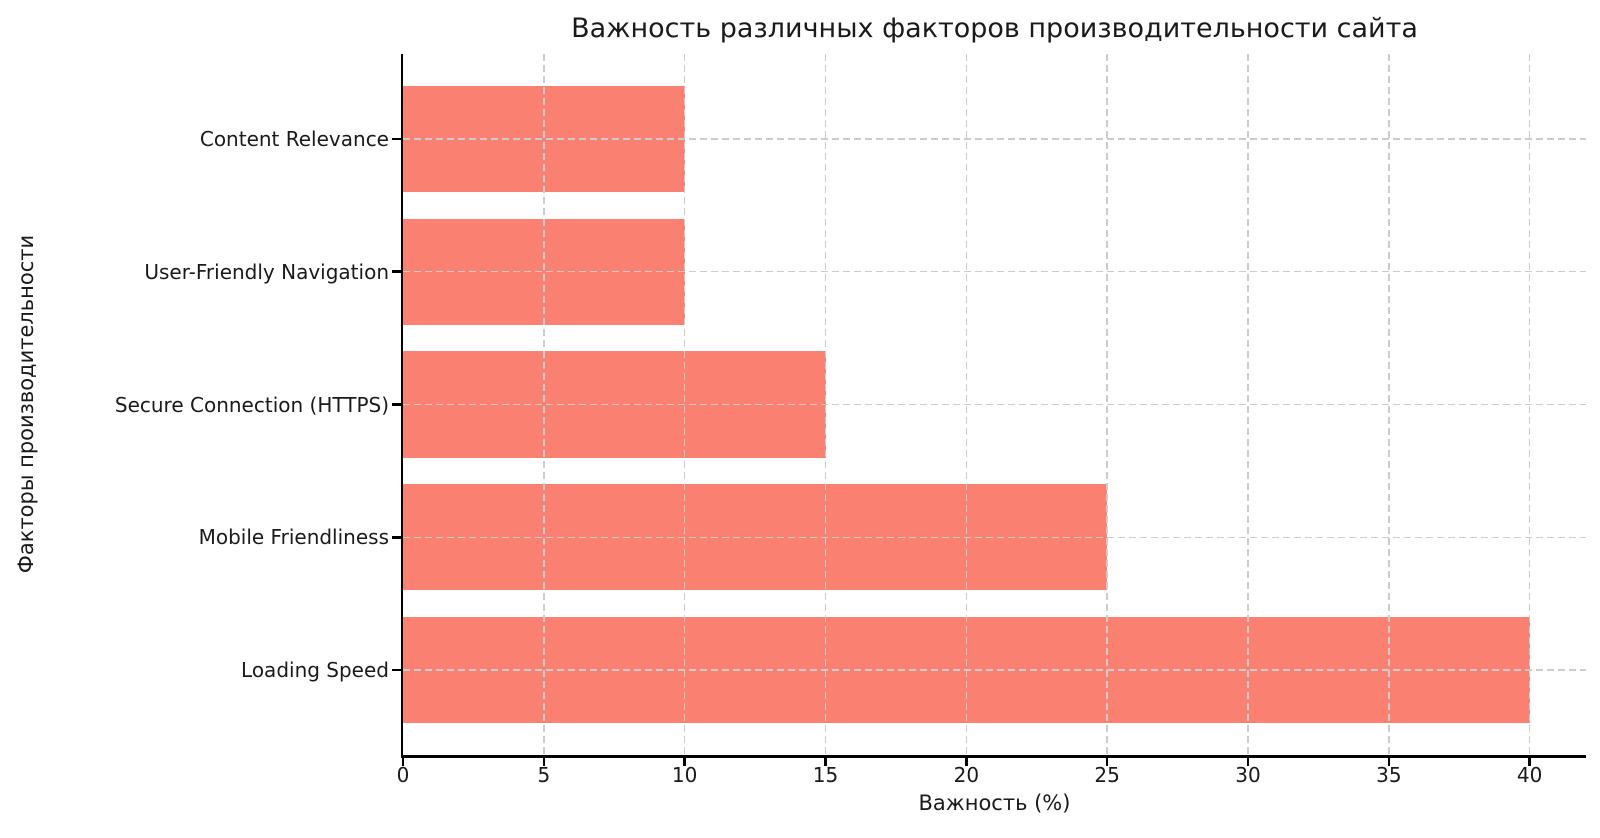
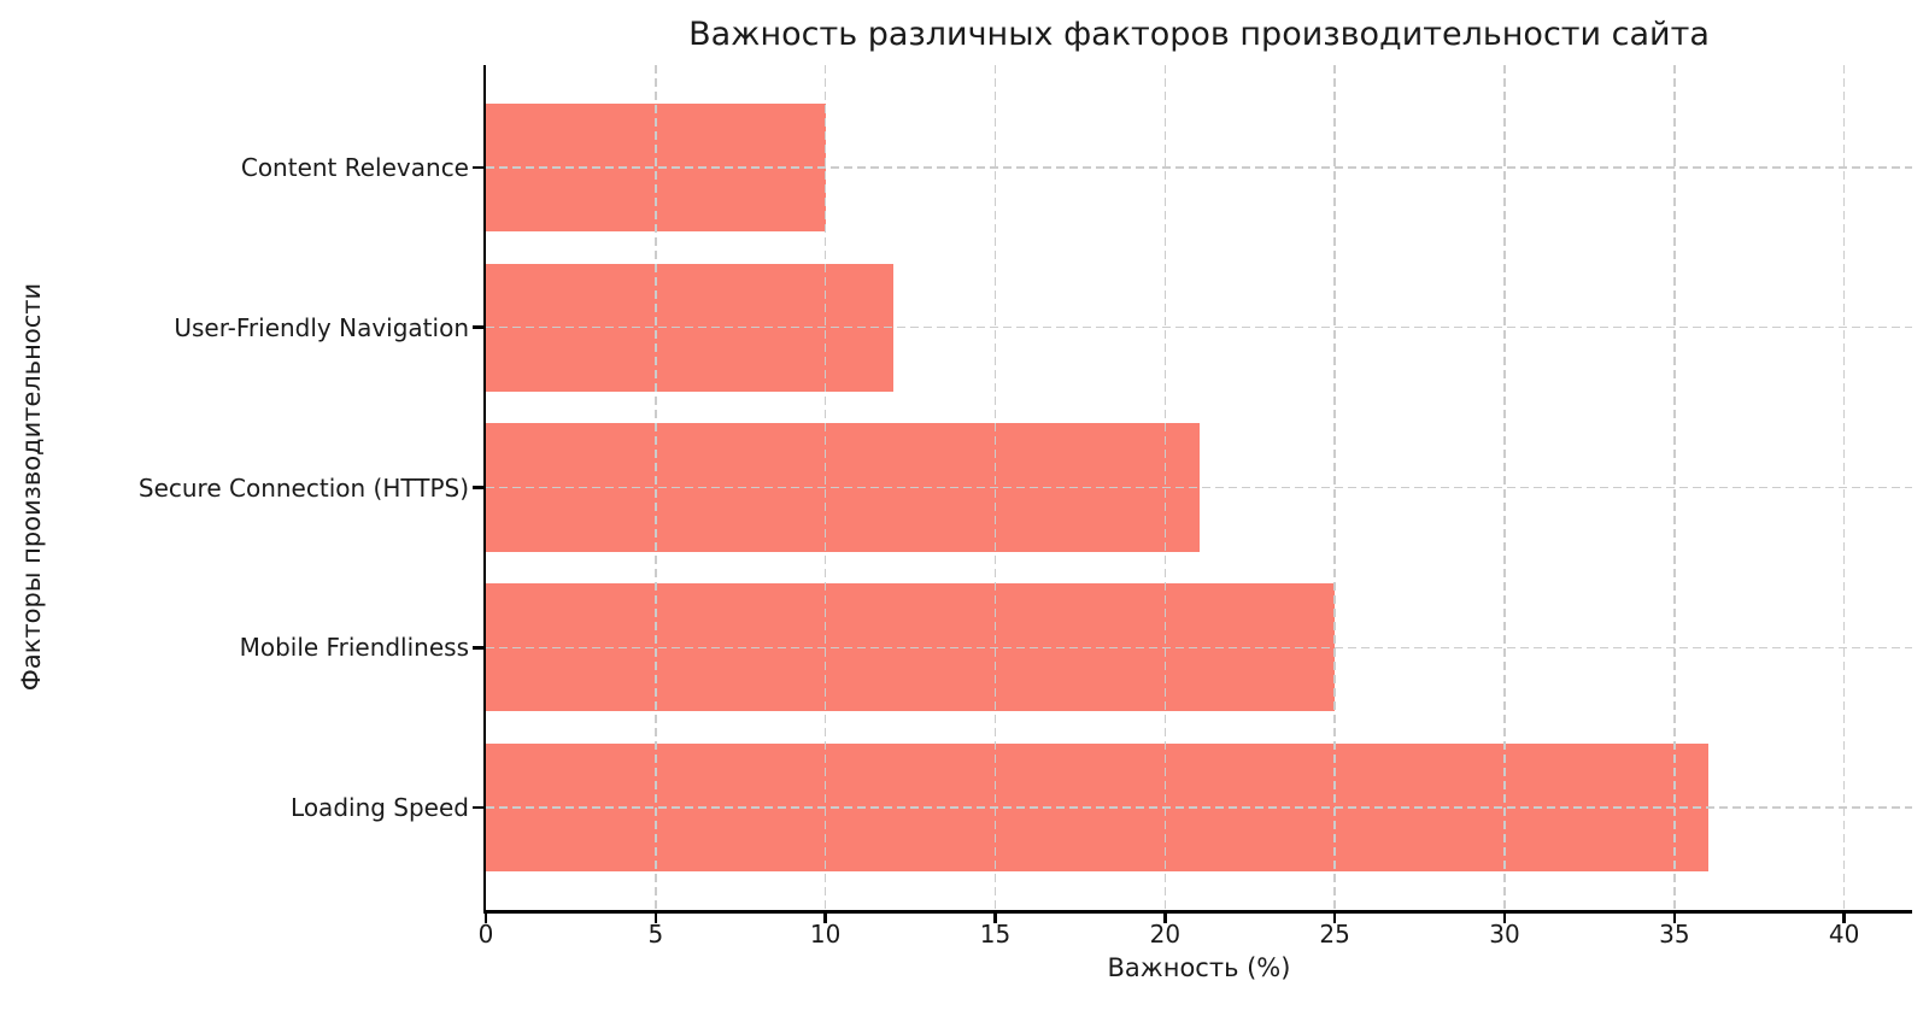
User-Friendly Navigation: 10 -> 12
Secure Connection (HTTPS): 15 -> 21
Loading Speed: 40 -> 36
